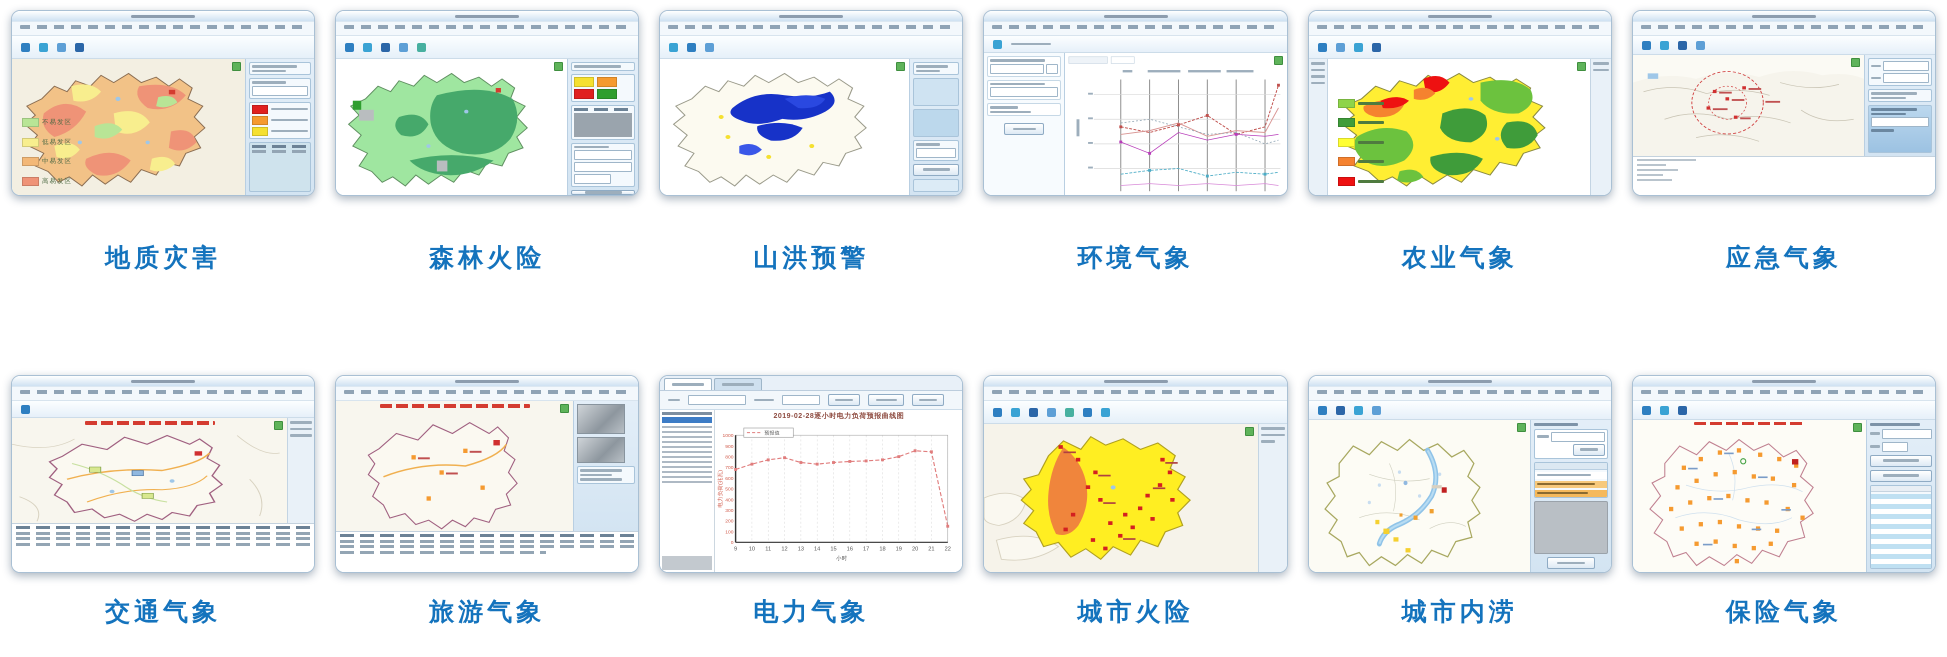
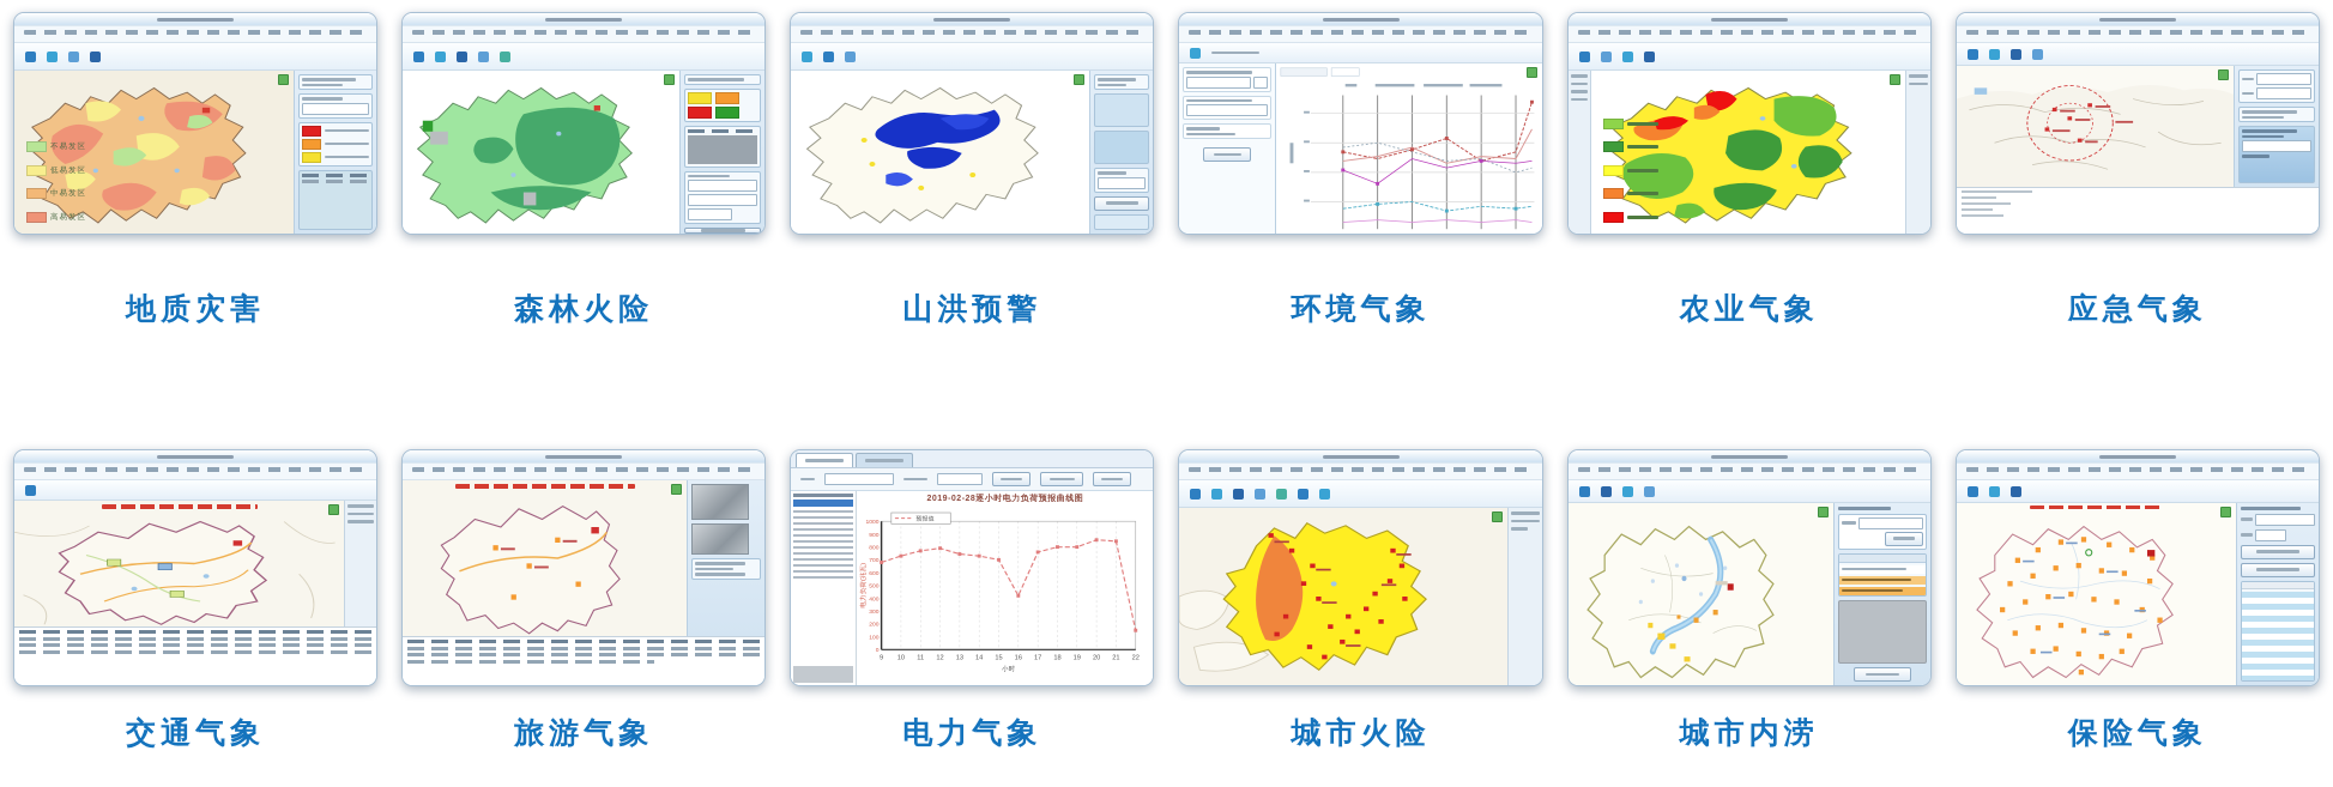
15: 740 -> 700
16: 760 -> 420
18: 770 -> 800
